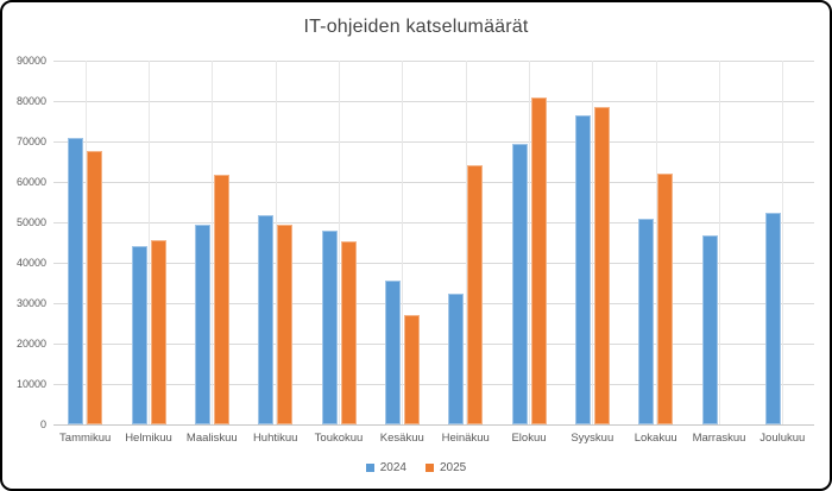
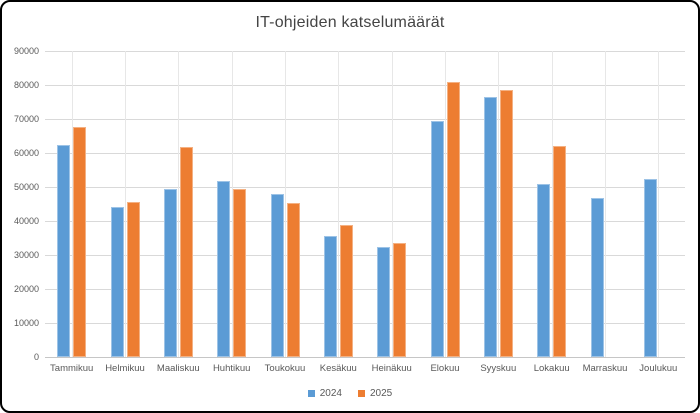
2024/Tammikuu: 71000 -> 62000
2025/Kesäkuu: 27000 -> 39000
2025/Heinäkuu: 64000 -> 33000
